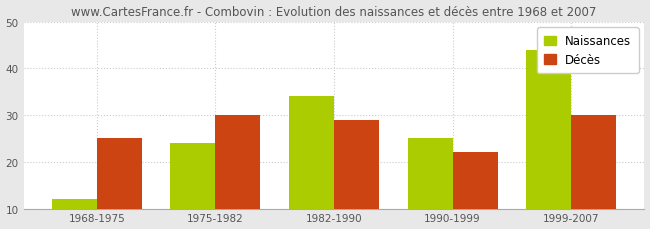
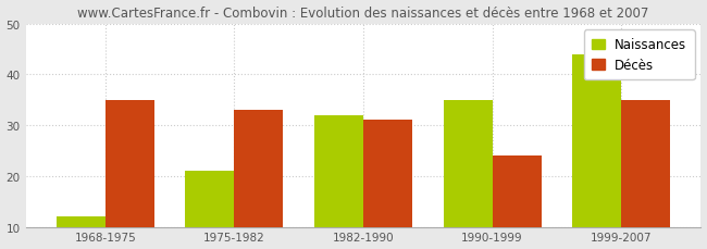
Décès/1968-1975: 25 -> 35
Naissances/1975-1982: 24 -> 21
Décès/1975-1982: 30 -> 33
Naissances/1982-1990: 34 -> 32
Décès/1982-1990: 29 -> 31
Naissances/1990-1999: 25 -> 35
Décès/1990-1999: 22 -> 24
Décès/1999-2007: 30 -> 35
